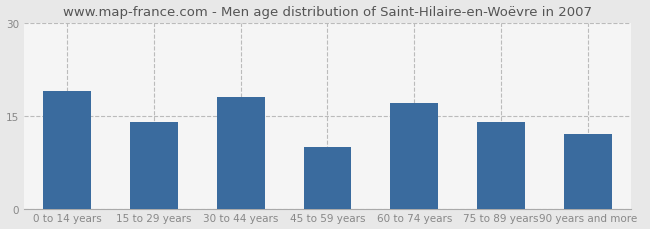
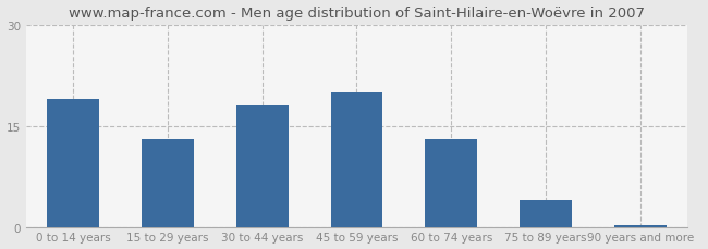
15 to 29 years: 14.0 -> 13.0
45 to 59 years: 10.0 -> 20.0
60 to 74 years: 17.0 -> 13.0
75 to 89 years: 14.0 -> 4.0
90 years and more: 12.0 -> 0.3
